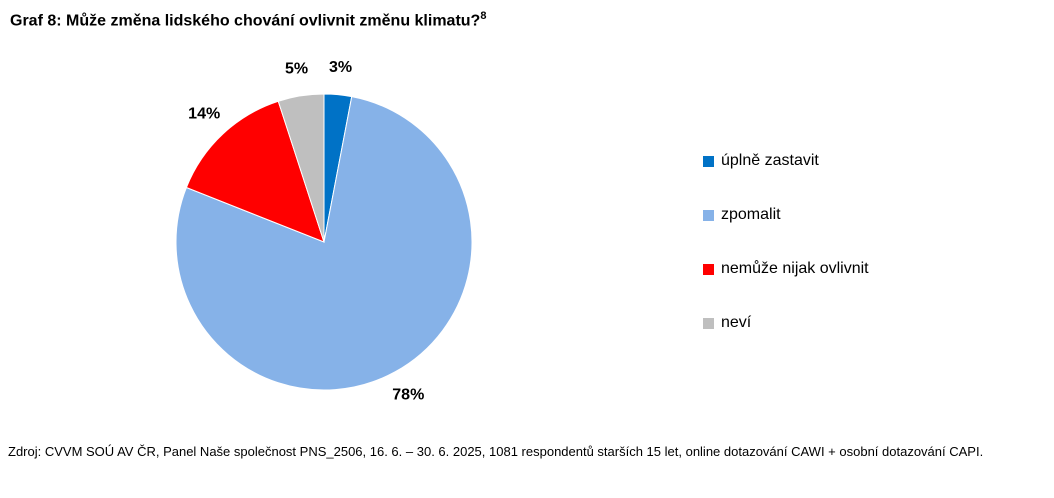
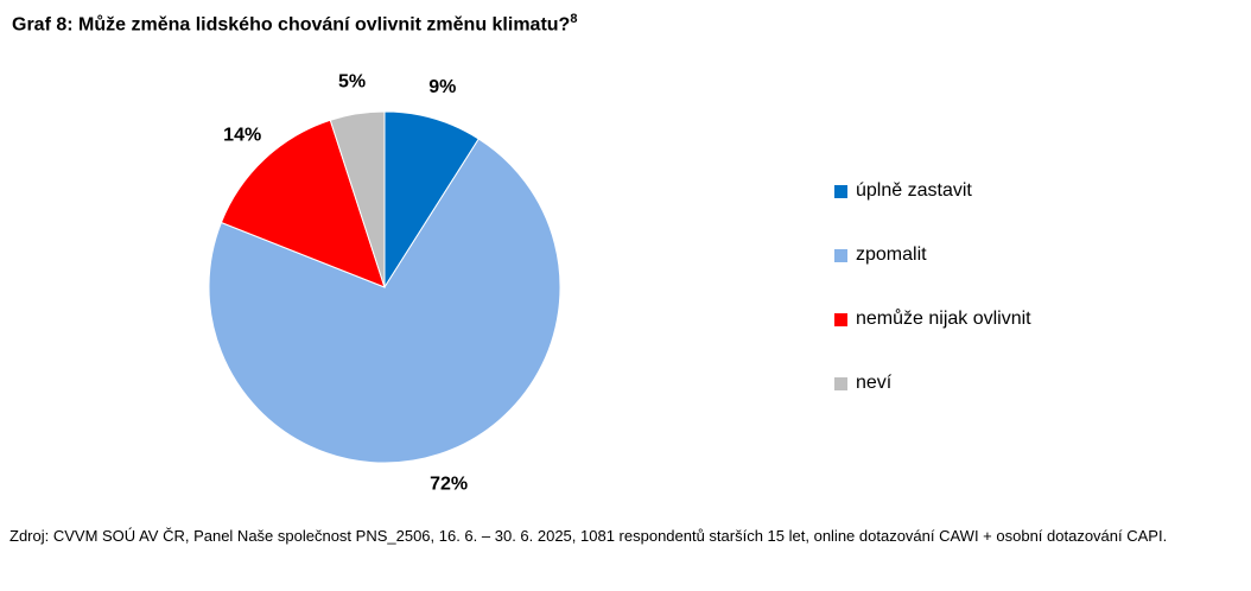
úplně zastavit: 3% -> 9%
zpomalit: 78% -> 72%
